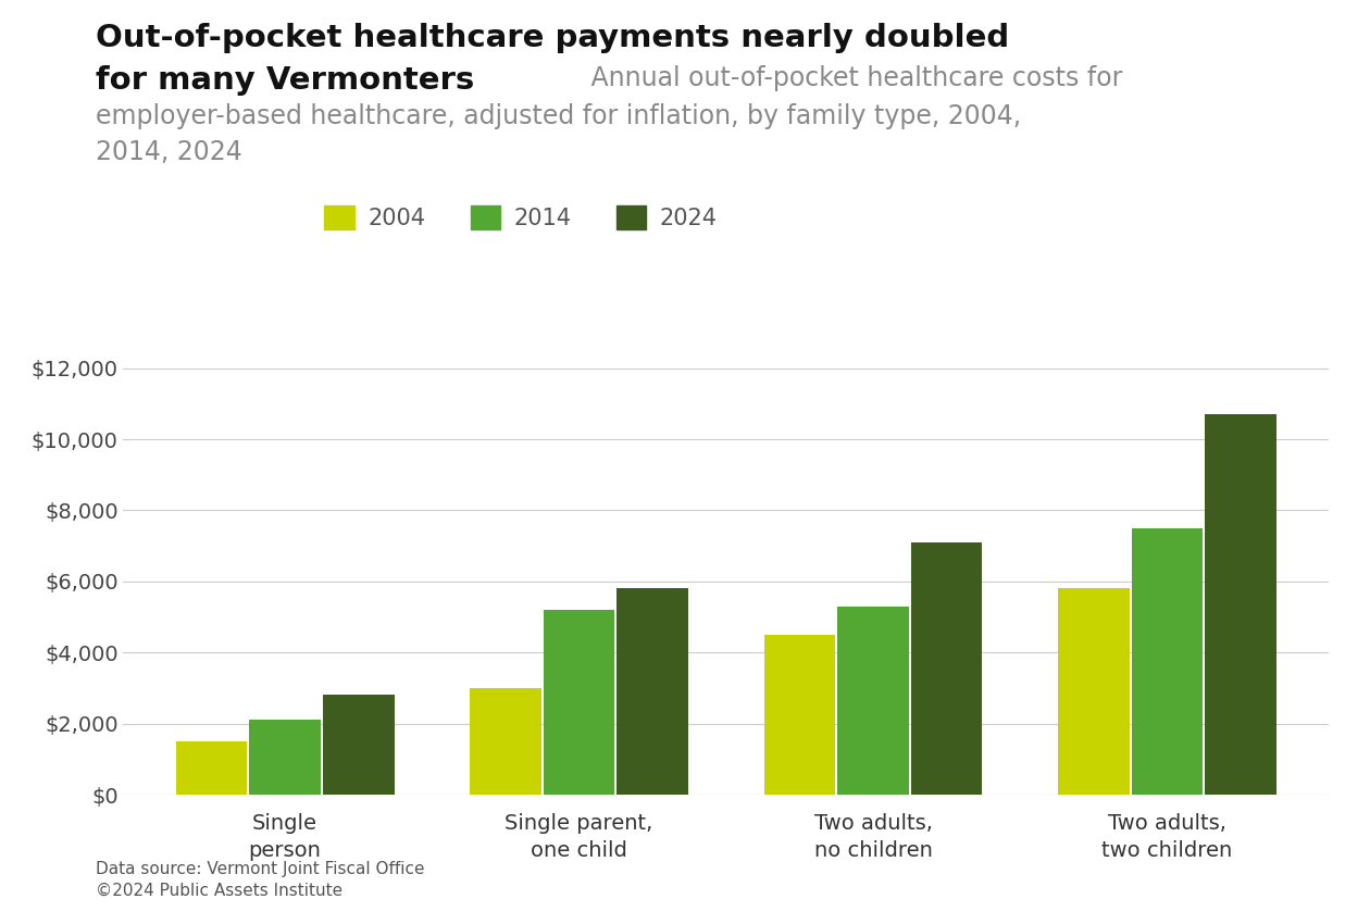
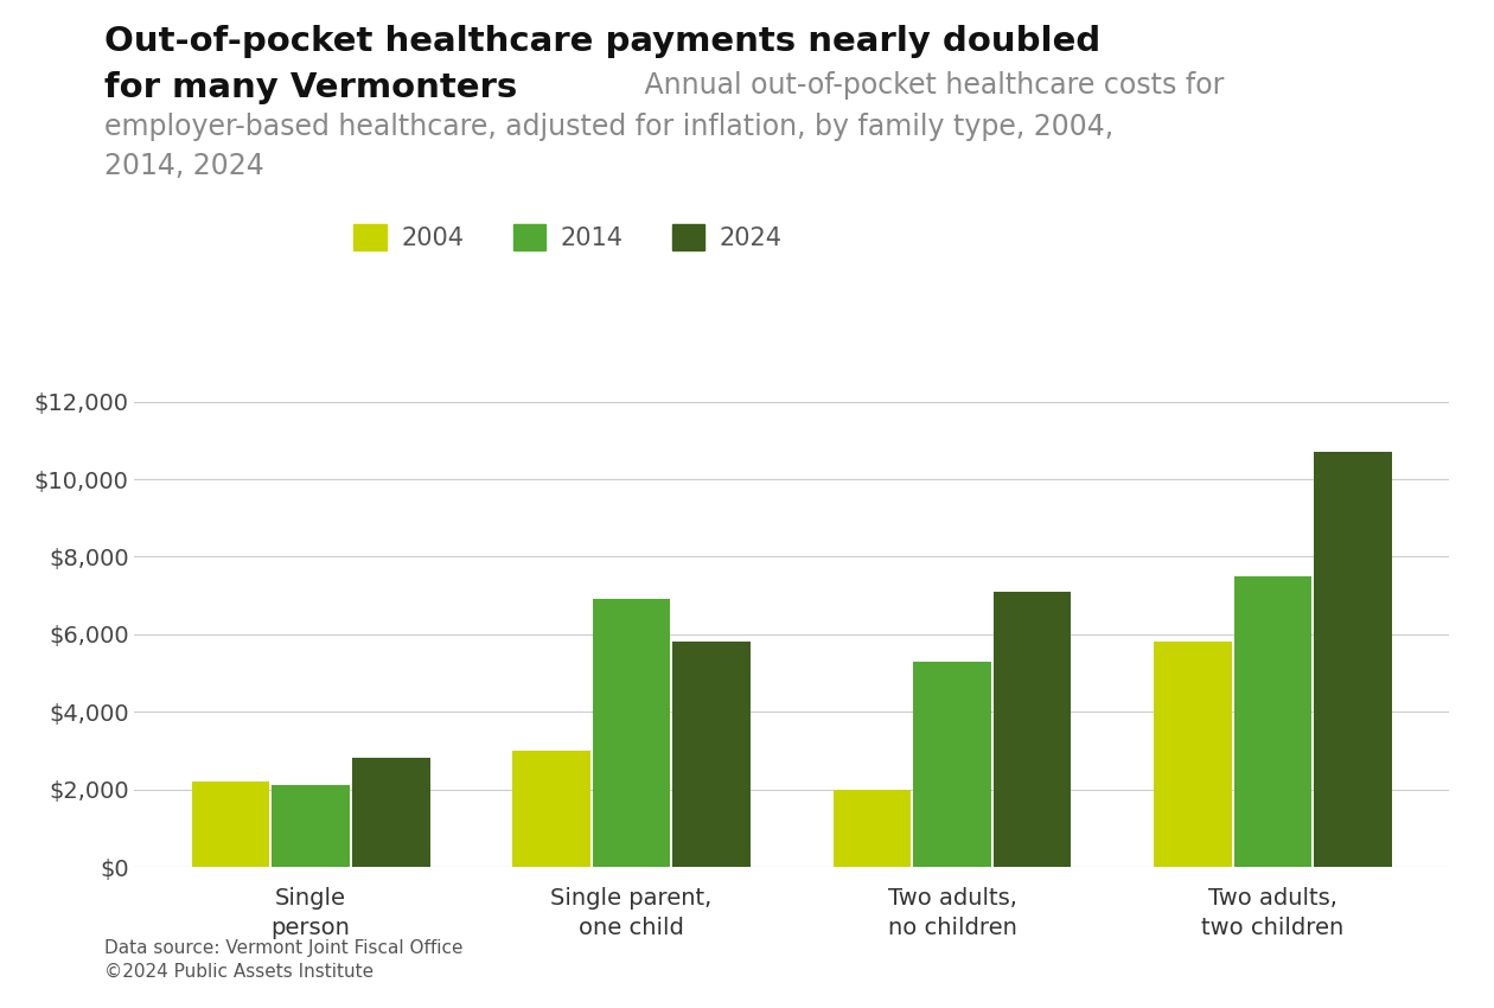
2004/Single person: $1,500 -> $2,200
2014/Single parent, one child: $5,200 -> $6,900
2004/Two adults, no children: $4,500 -> $2,000
